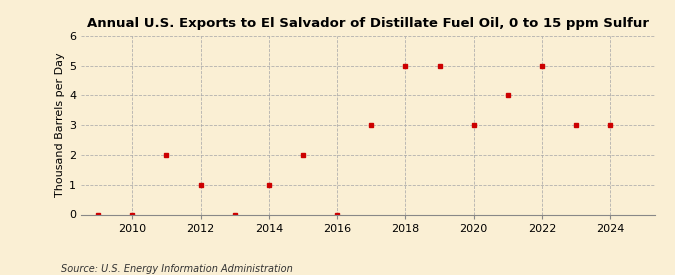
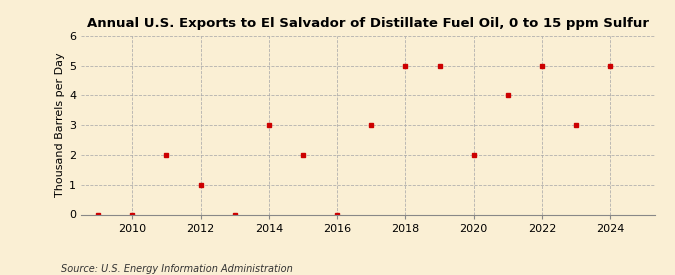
2014: 1 -> 3
2020: 3 -> 2
2024: 3 -> 5
